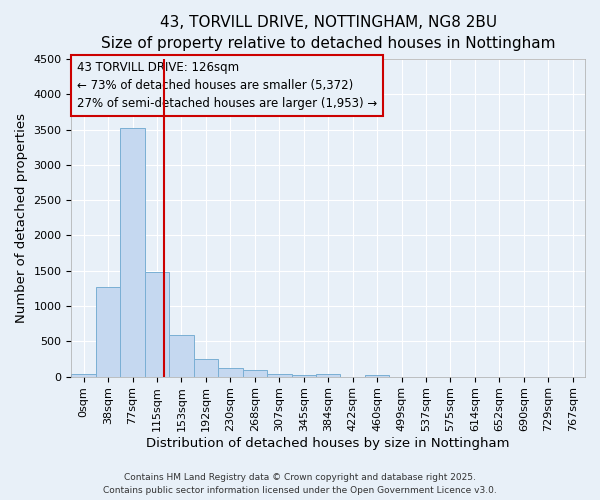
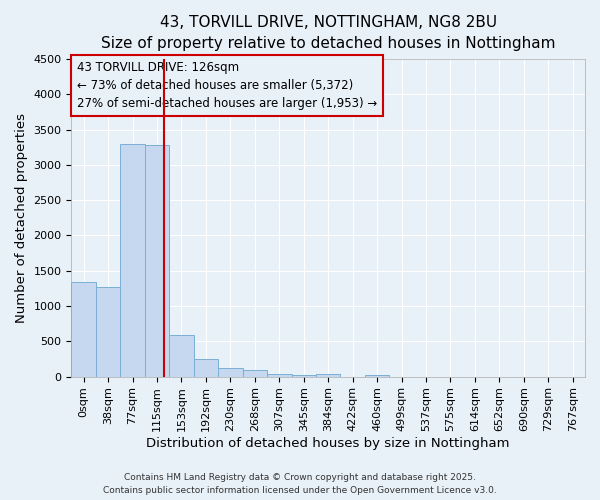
0sqm: 30 -> 1340
77sqm: 3530 -> 3300
115sqm: 1480 -> 3280
